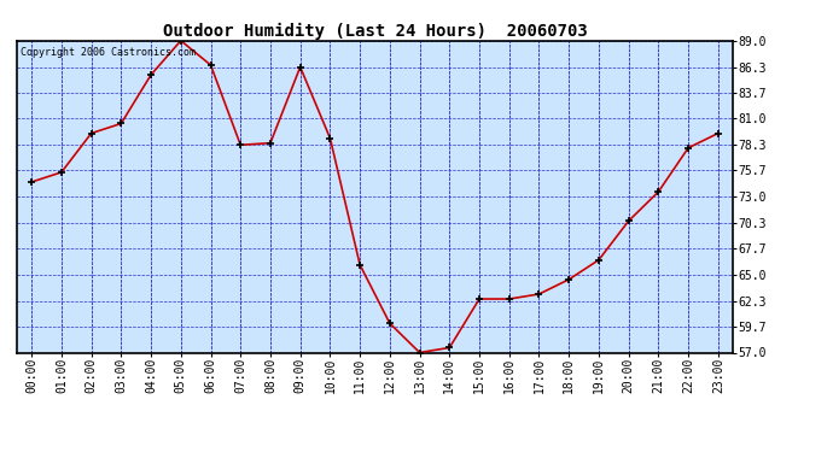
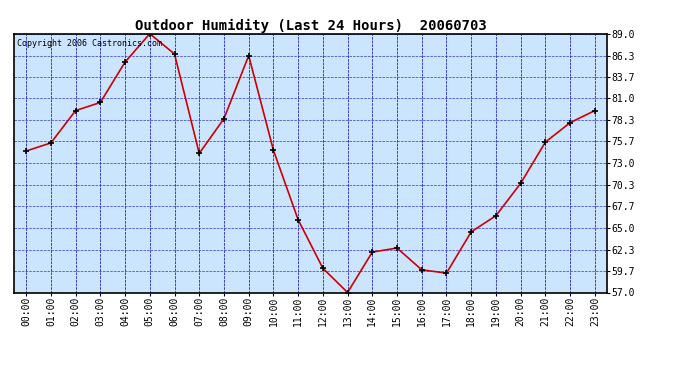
07:00: 78.3 -> 74.2
10:00: 79.0 -> 74.6
14:00: 57.5 -> 62.0
16:00: 62.5 -> 59.8
17:00: 63.0 -> 59.4
21:00: 73.5 -> 75.6
